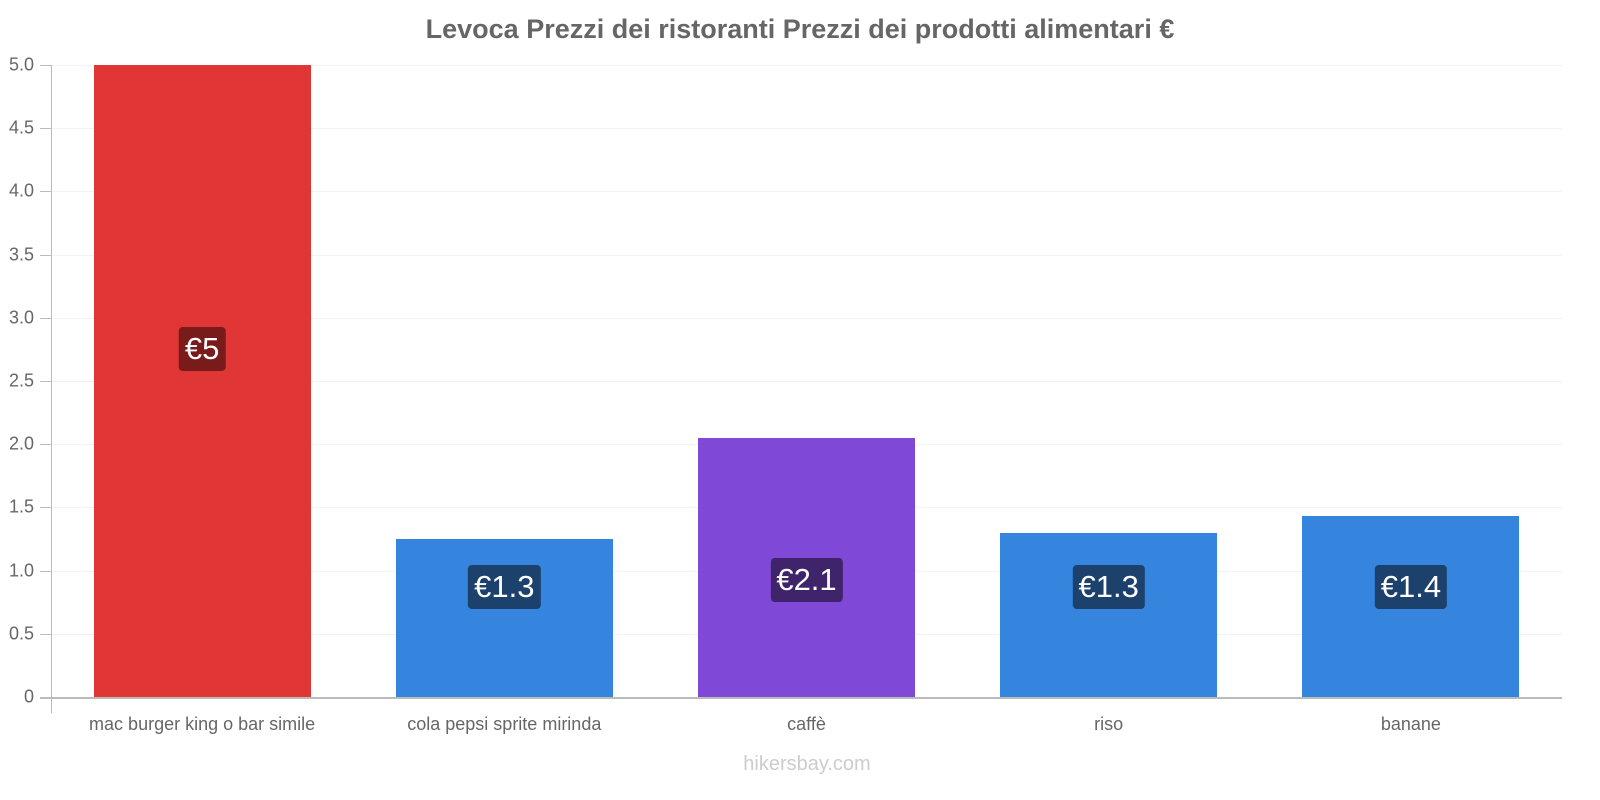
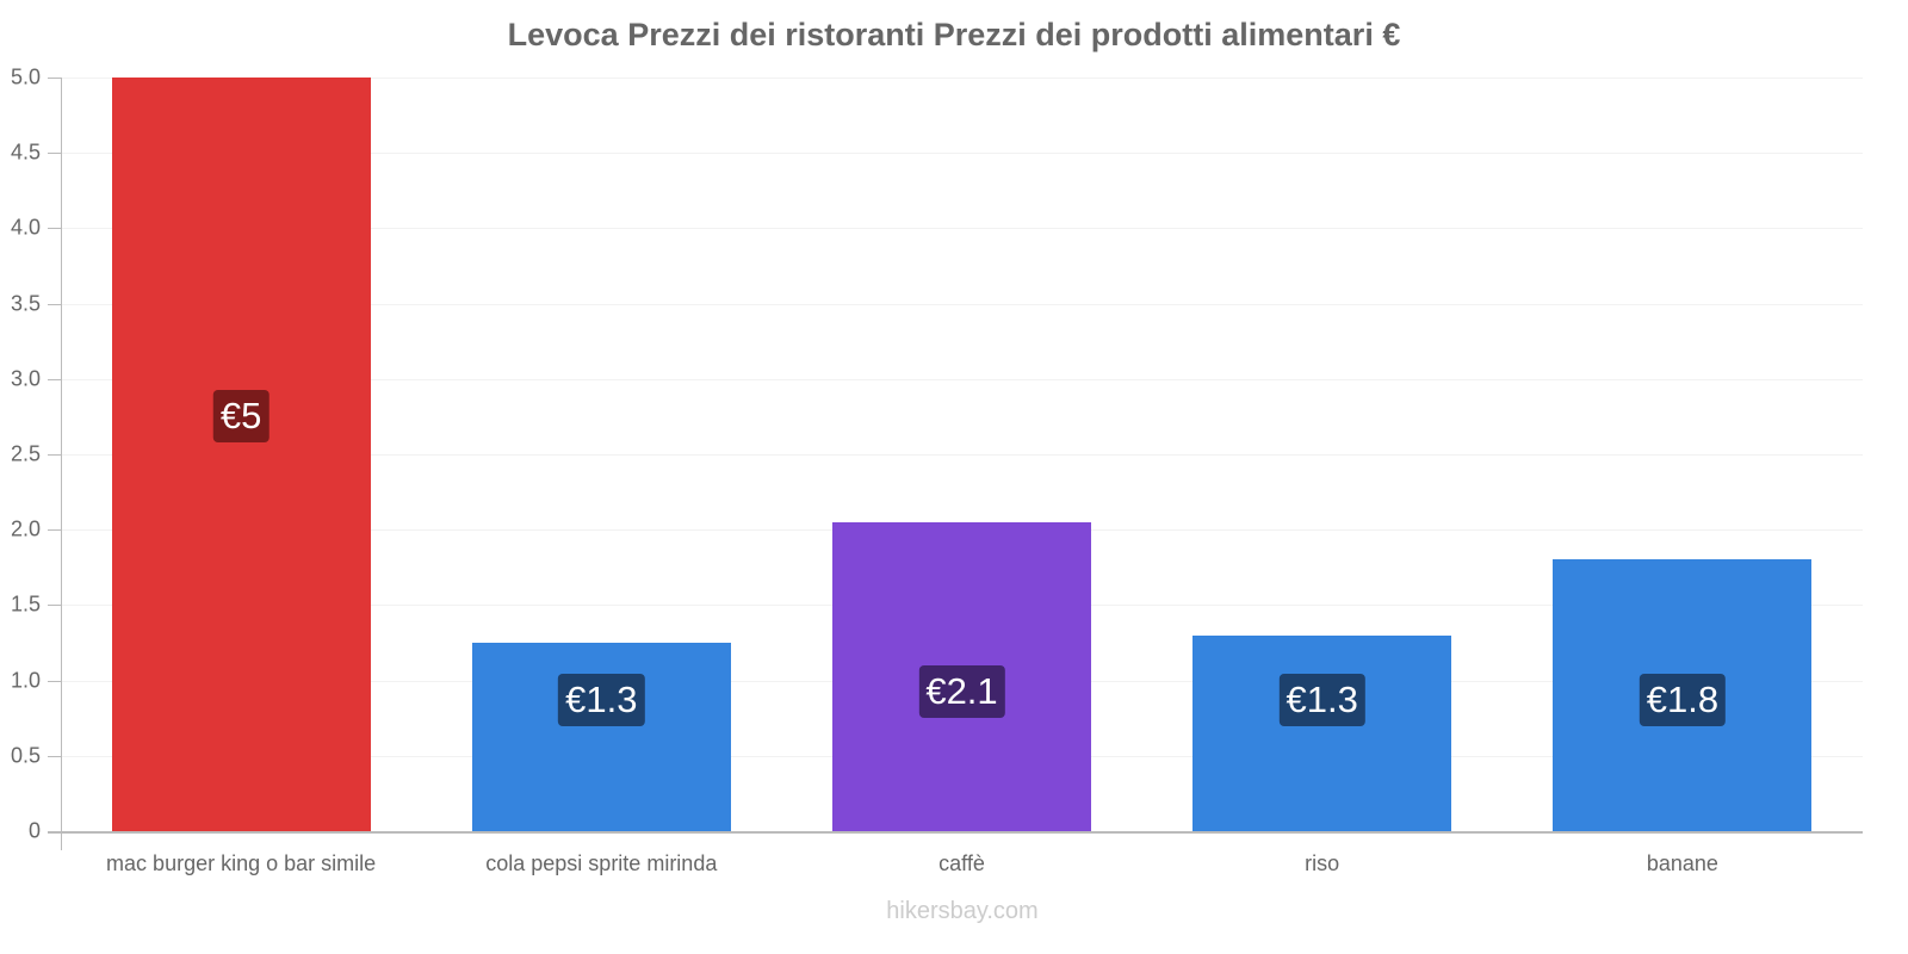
banane: €1.4 -> €1.8
